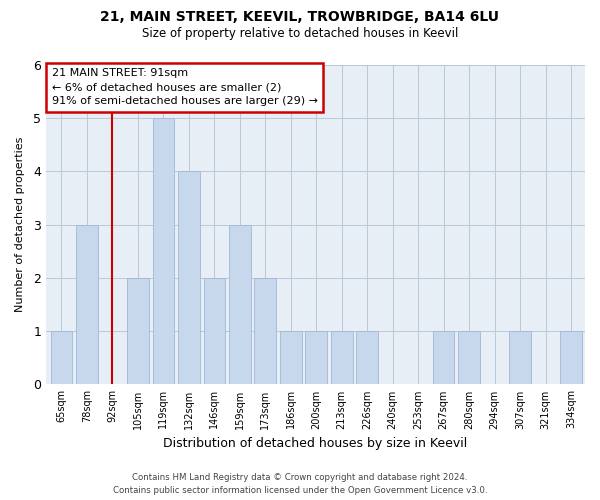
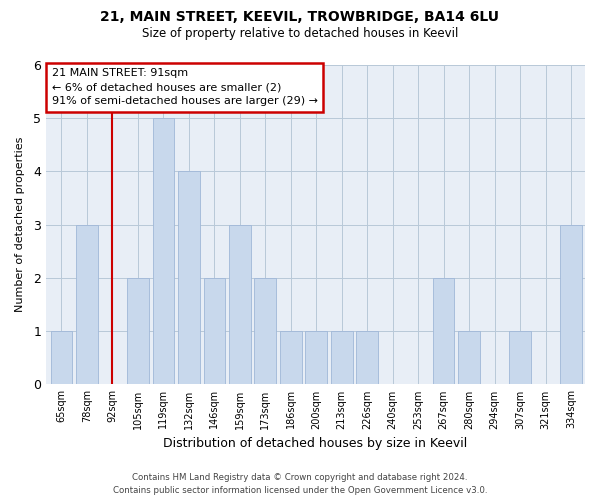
267sqm: 1 -> 2
334sqm: 1 -> 3
